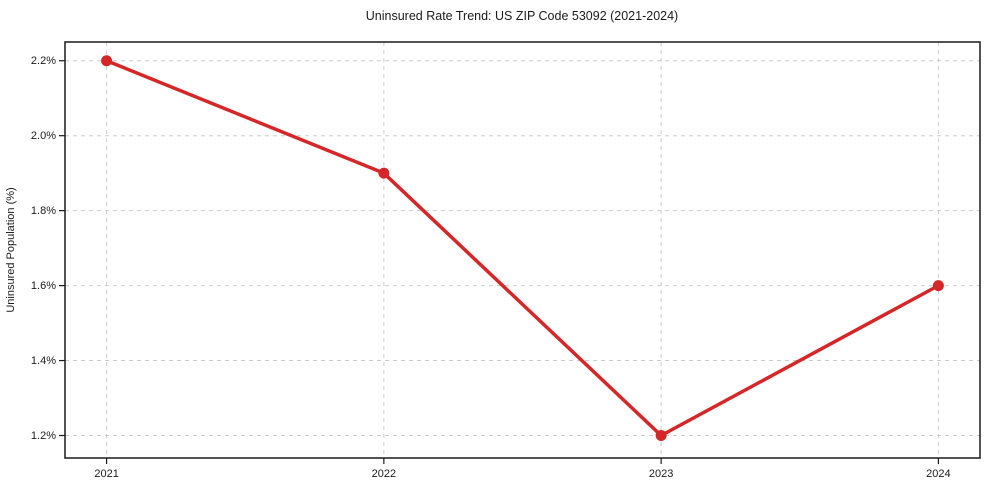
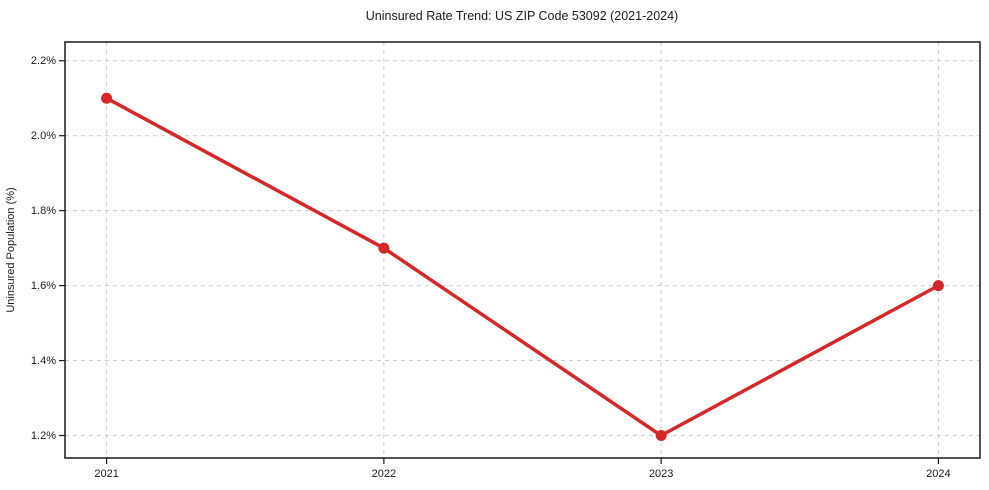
2021: 2.2% -> 2.1%
2022: 1.9% -> 1.7%
